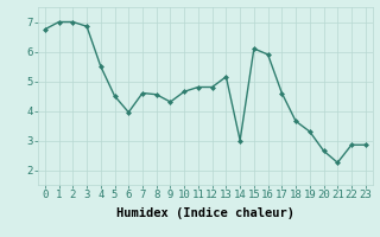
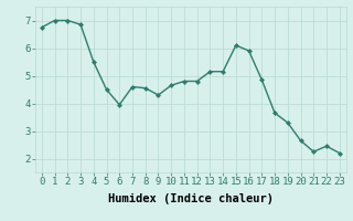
14: 3.00 -> 5.15
17: 4.60 -> 4.85
22: 2.85 -> 2.45
23: 2.85 -> 2.20
